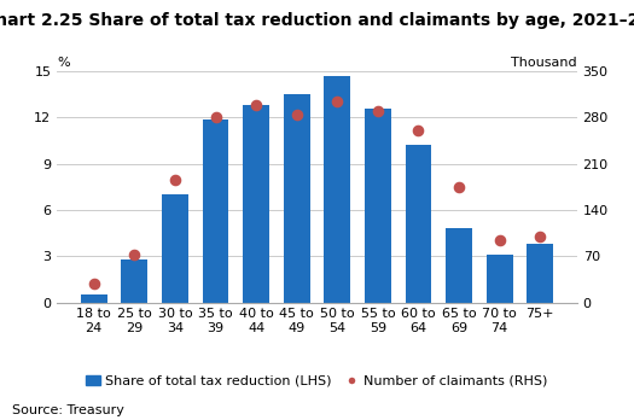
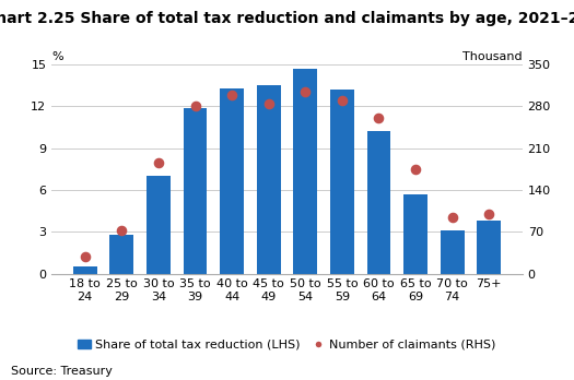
Share of total tax reduction (LHS)/40 to 44: 12.8 -> 13.3
Share of total tax reduction (LHS)/55 to 59: 12.6 -> 13.2
Share of total tax reduction (LHS)/65 to 69: 4.8 -> 5.7
